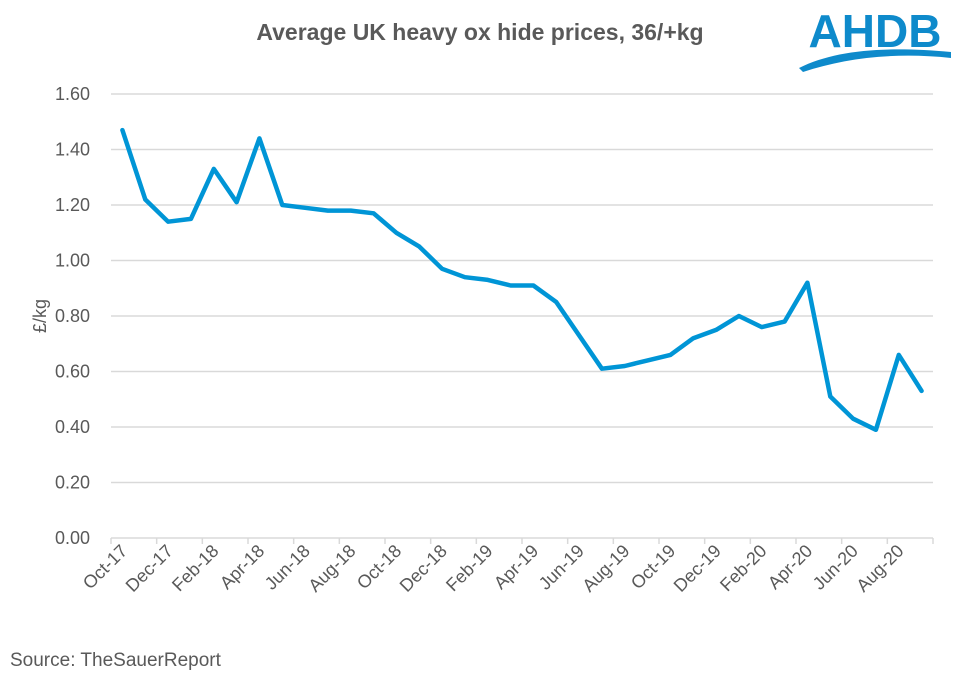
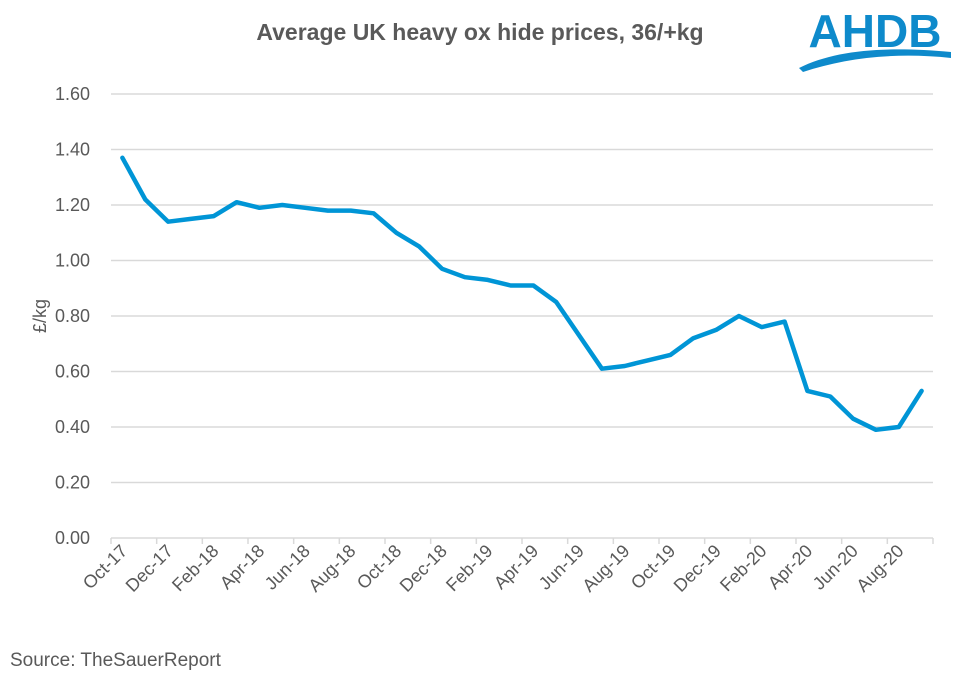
Oct-17: 1.47 -> 1.37
Feb-18: 1.33 -> 1.16
Apr-18: 1.44 -> 1.19
Apr-20: 0.92 -> 0.53
Aug-20: 0.66 -> 0.40
